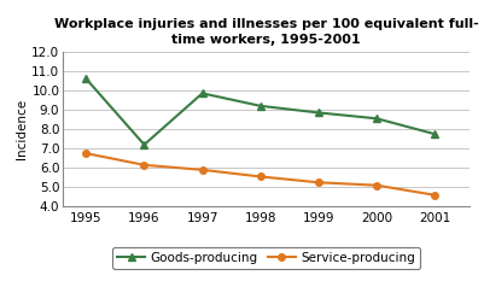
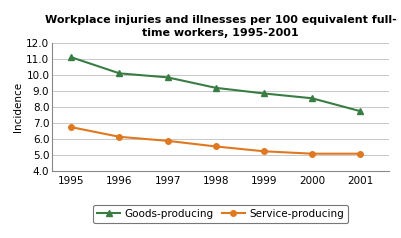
Goods-producing/1995: 10.6 -> 11.1
Goods-producing/1996: 7.2 -> 10.1
Service-producing/2001: 4.6 -> 5.1
